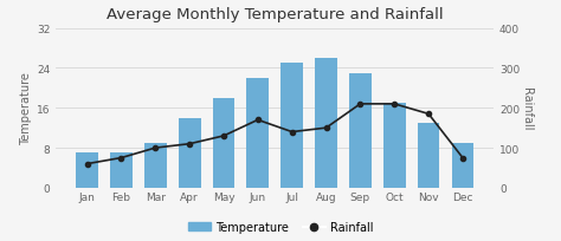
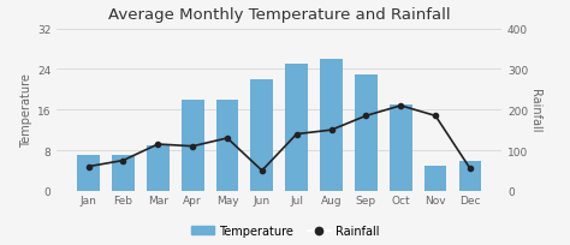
Rainfall/Mar: 100 -> 115
Temperature/Apr: 14 -> 18
Rainfall/Jun: 170 -> 50
Rainfall/Sep: 210 -> 185
Temperature/Nov: 13 -> 5
Temperature/Dec: 9 -> 6
Rainfall/Dec: 75 -> 55
